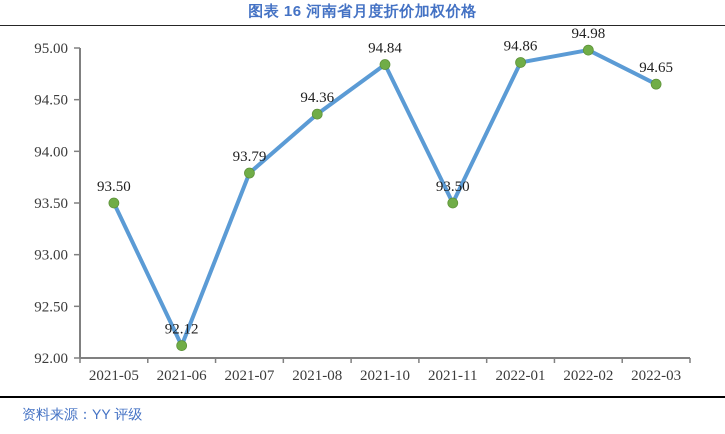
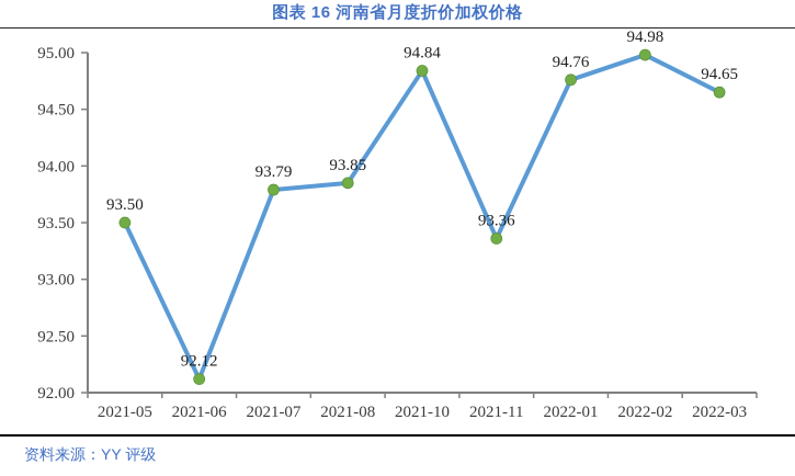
2021-08: 94.36 -> 93.85
2021-11: 93.50 -> 93.36
2022-01: 94.86 -> 94.76
